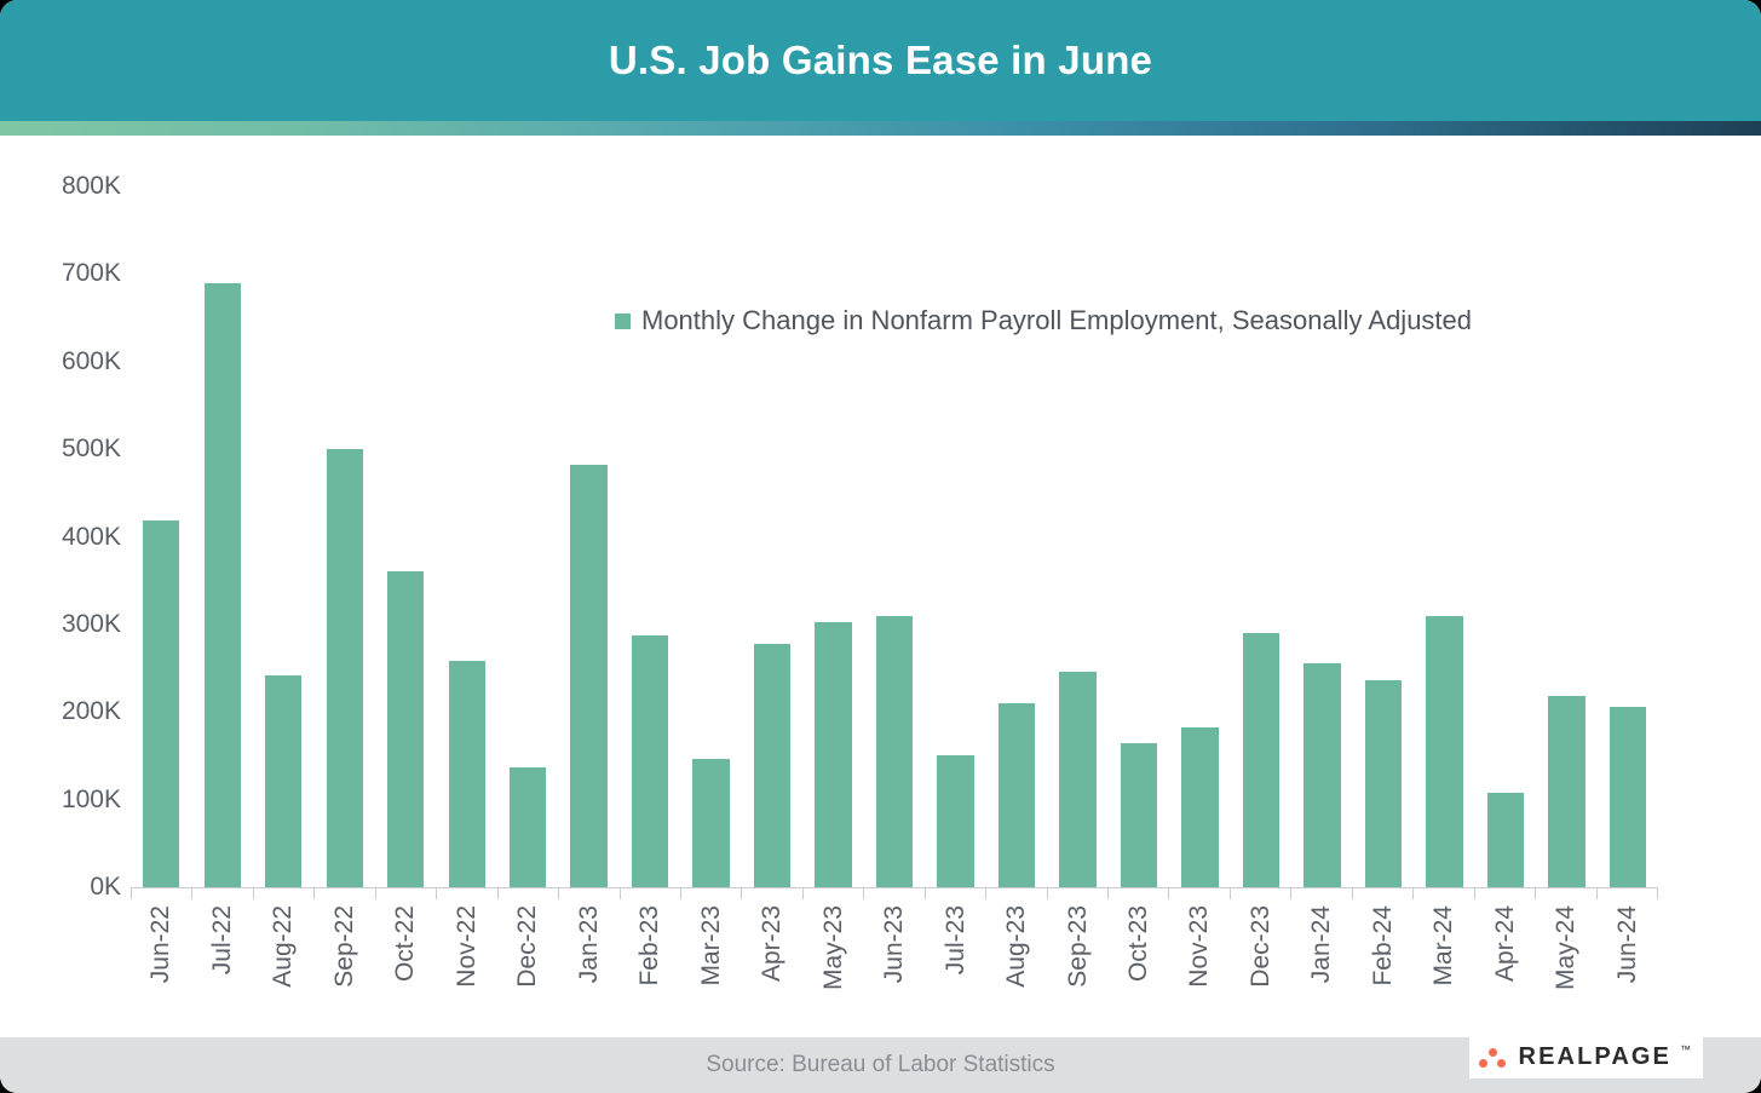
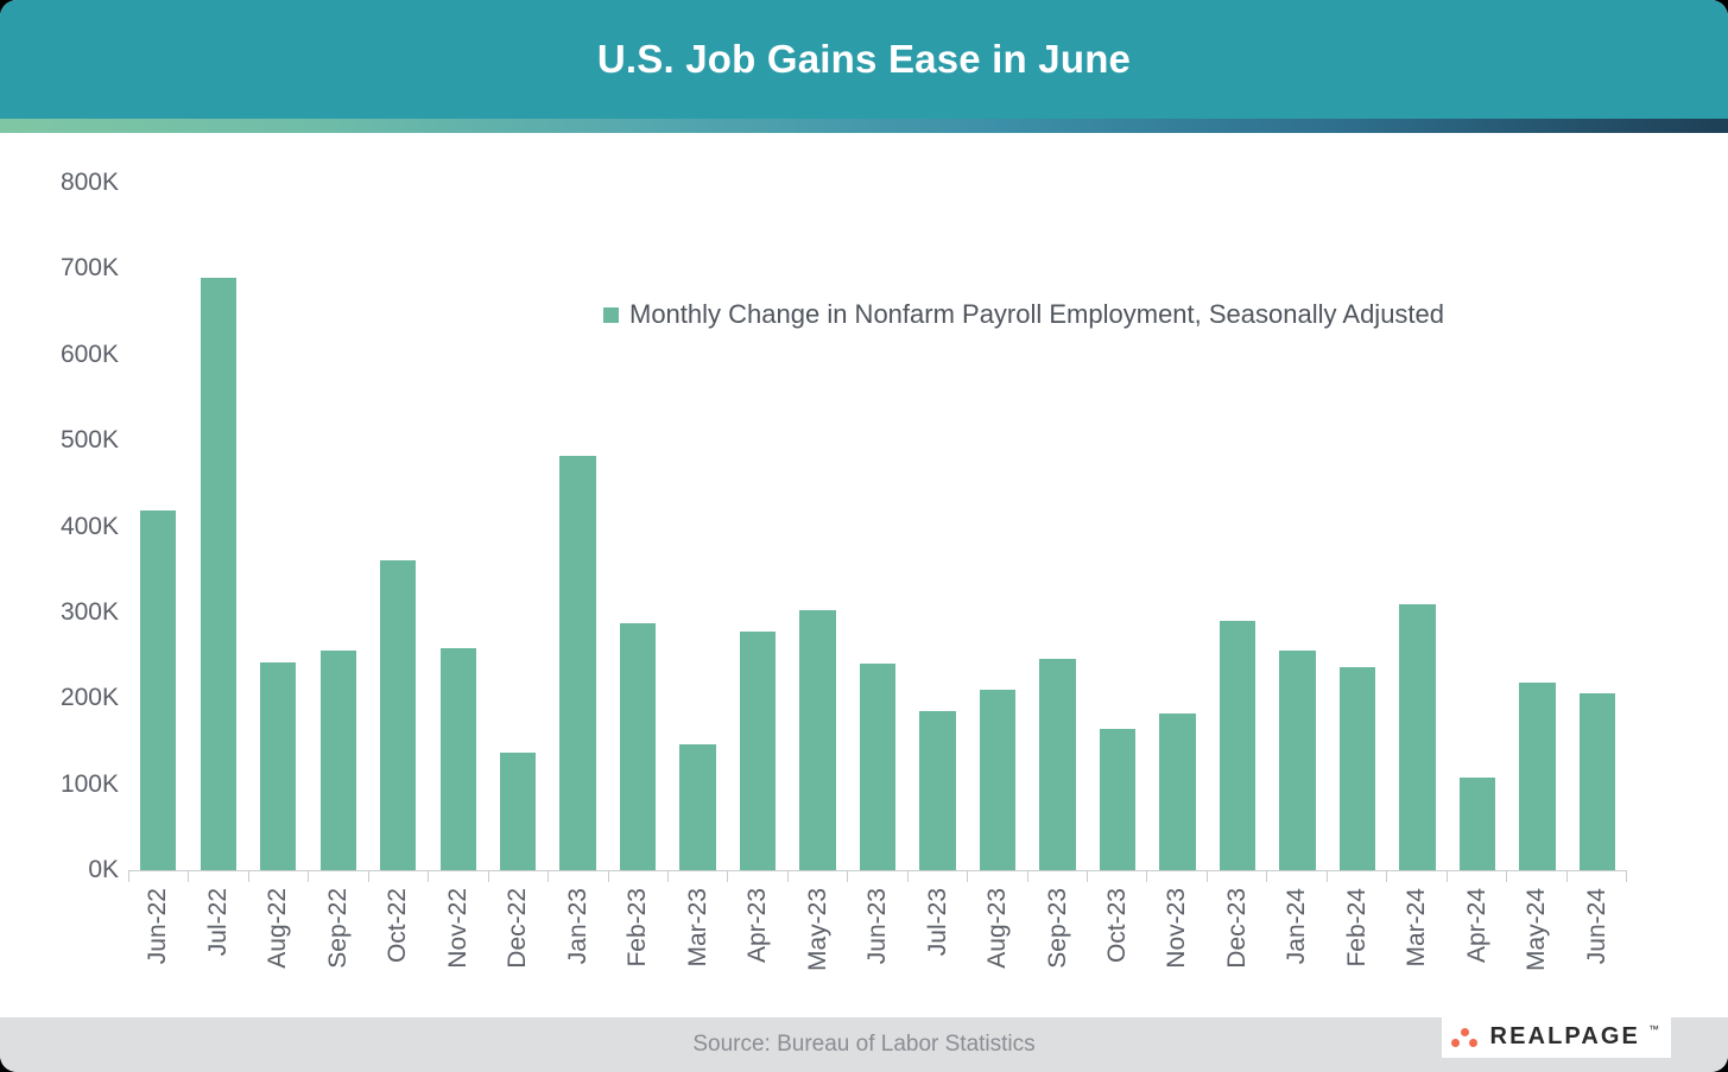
Sep-22: 500K -> 260K
Jun-23: 310K -> 240K
Jul-23: 150K -> 180K
